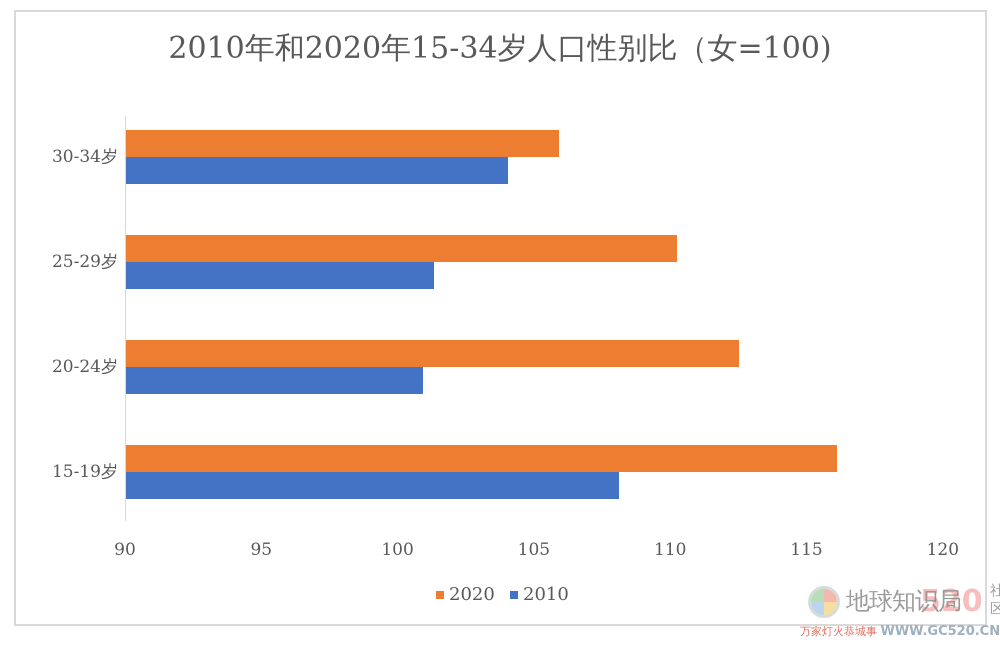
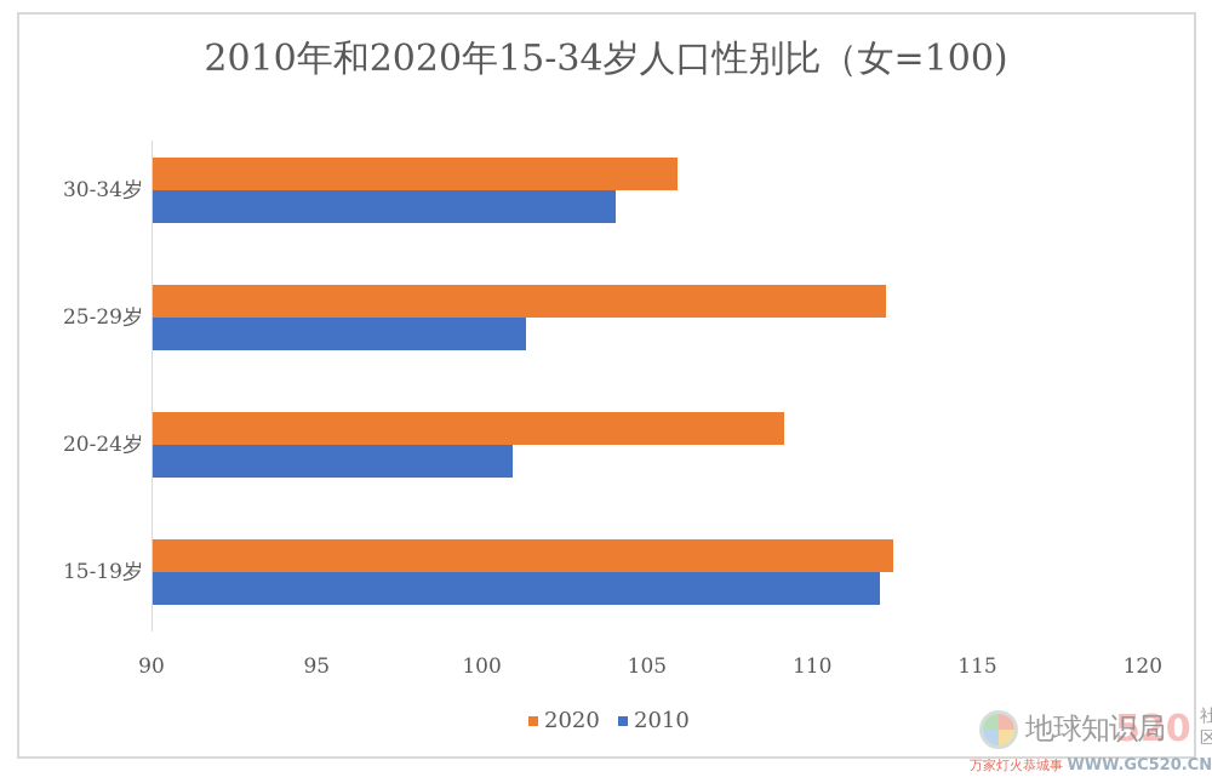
2020/15-19岁: 116.1 -> 112.4
2010/15-19岁: 108.1 -> 112.0
2020/20-24岁: 112.5 -> 109.1
2020/25-29岁: 110.2 -> 112.2
